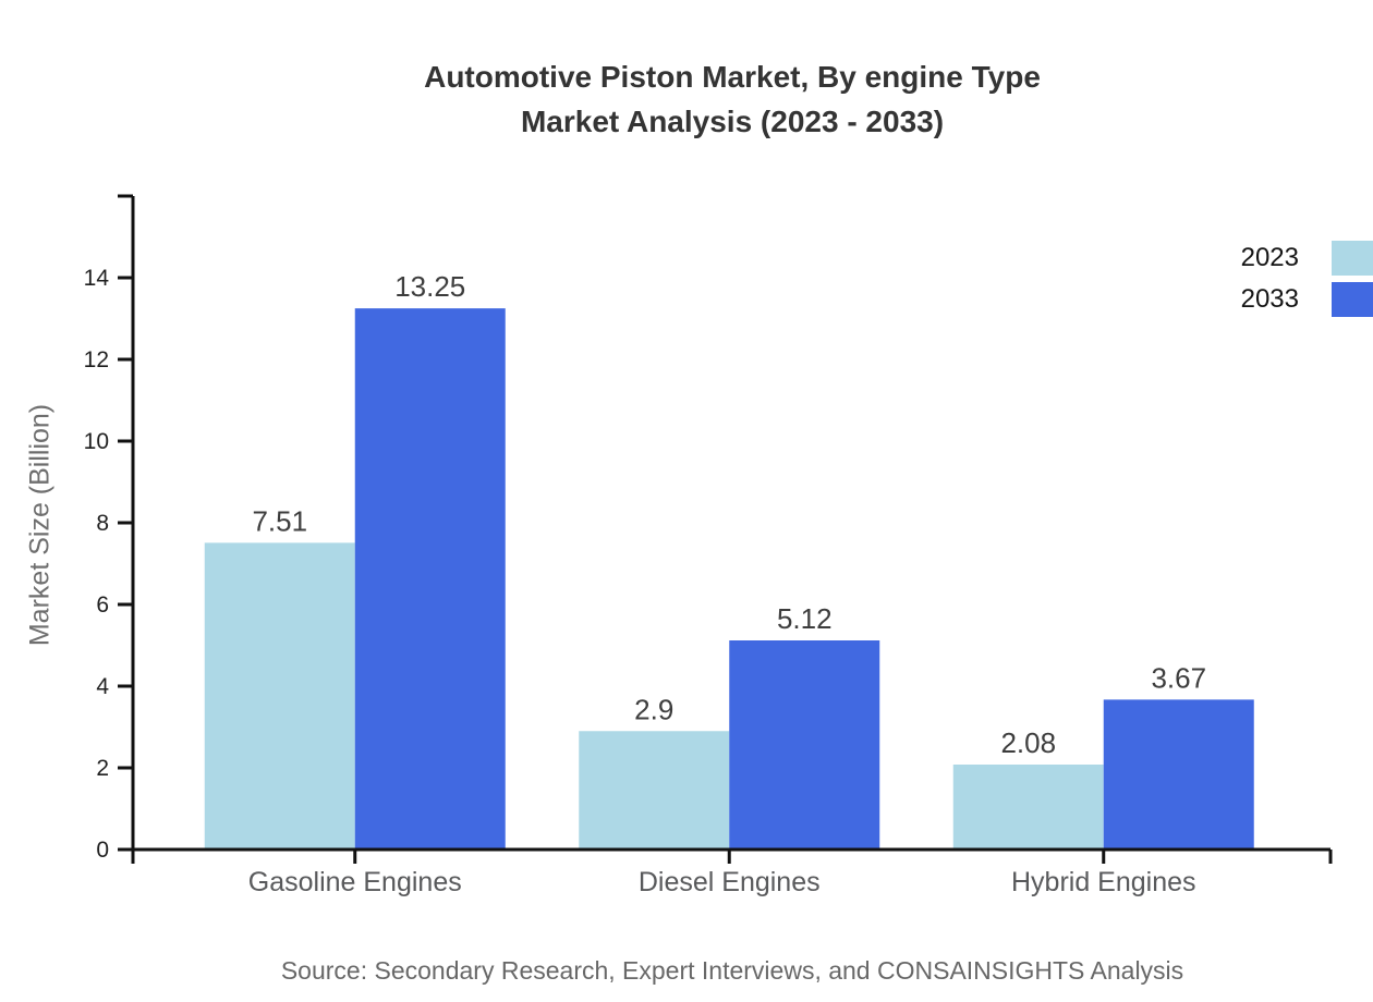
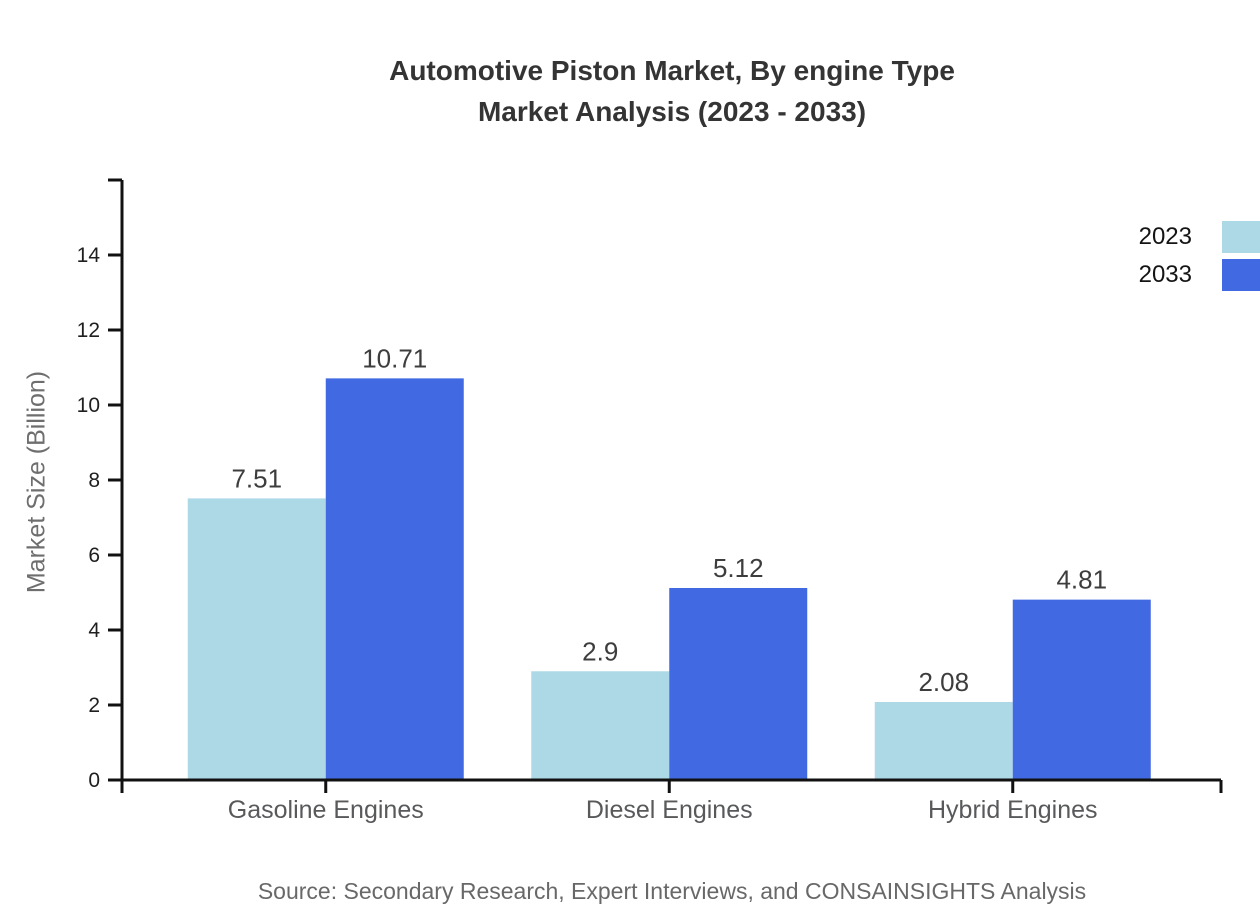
2033/Gasoline Engines: 13.25 -> 10.71
2033/Hybrid Engines: 3.67 -> 4.81
